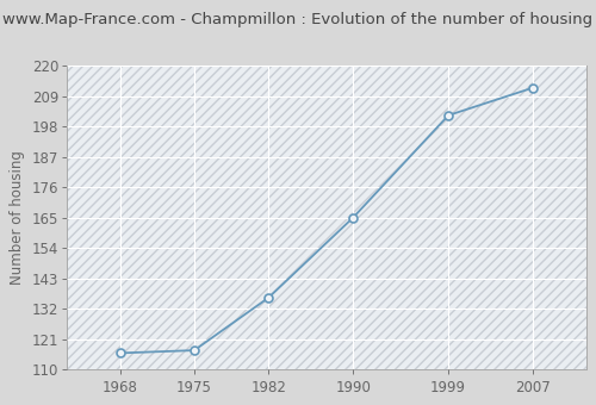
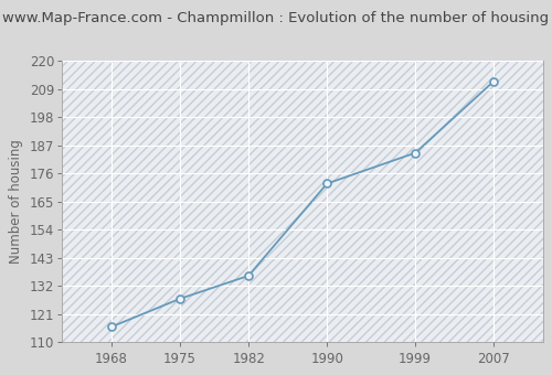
1975: 117 -> 127
1990: 165 -> 172
1999: 202 -> 184
